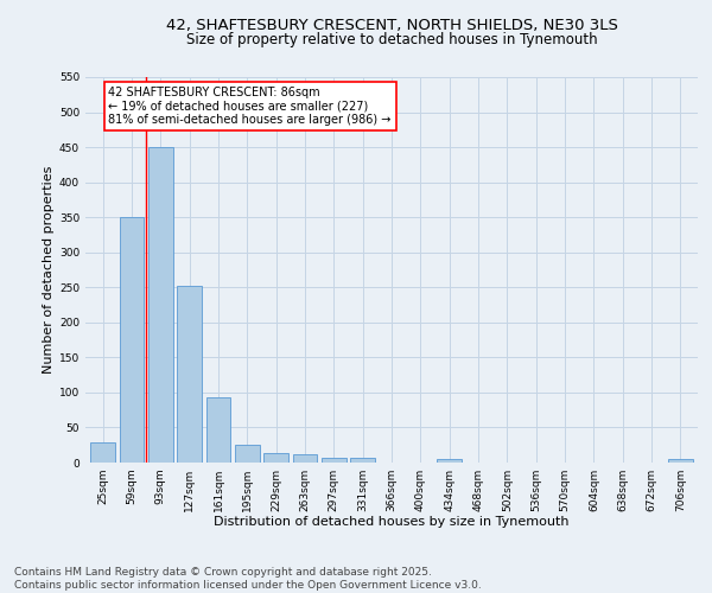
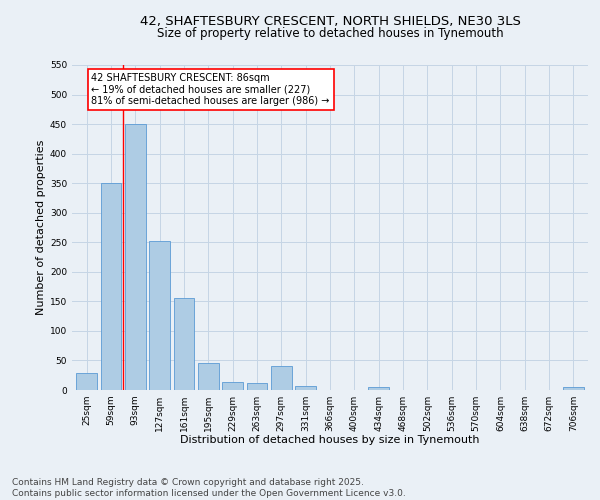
161sqm: 93 -> 156
195sqm: 25 -> 46
297sqm: 7 -> 40
